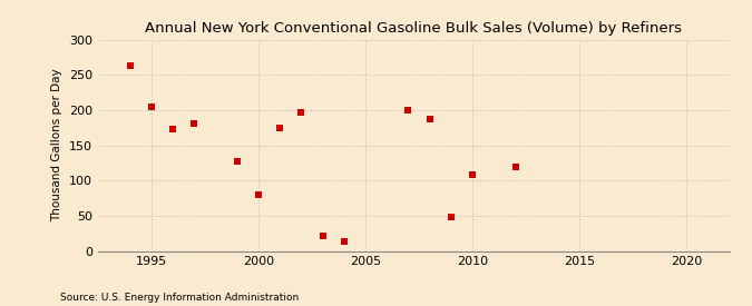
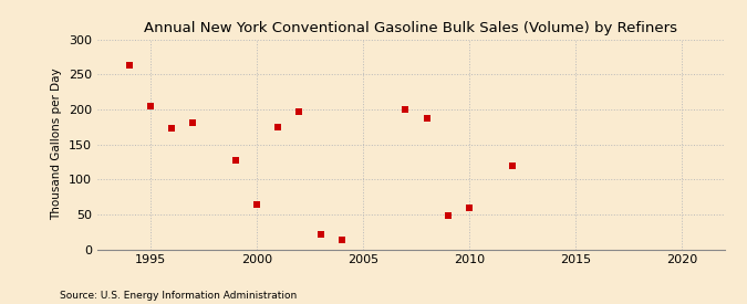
2000: 80 -> 64
2010: 108 -> 60
